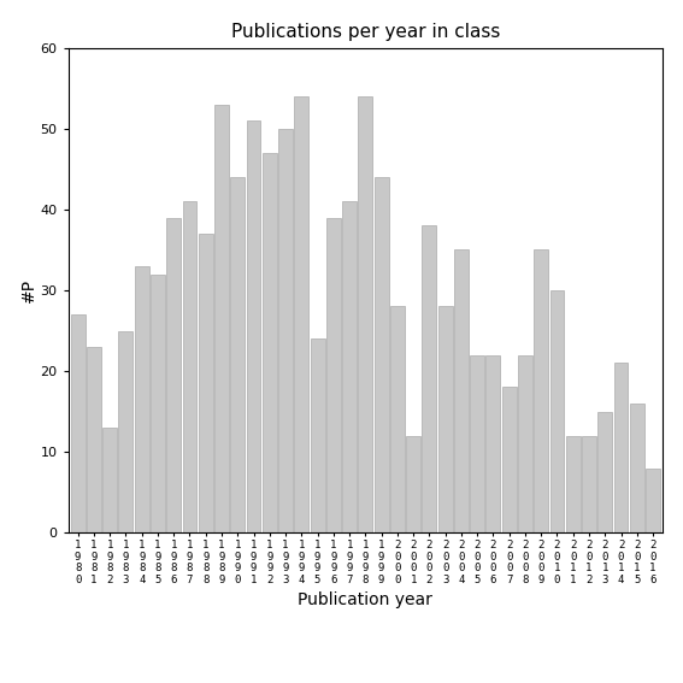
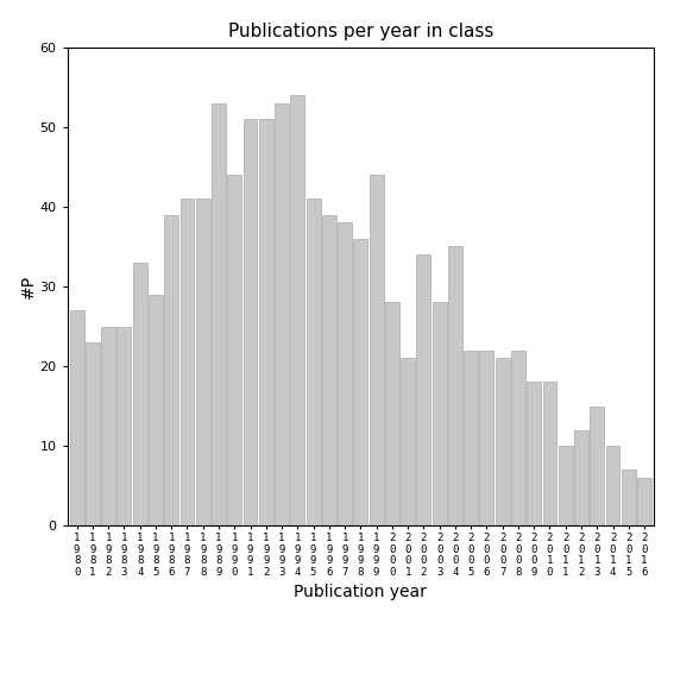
1 9 8 2: 13 -> 25
1 9 8 5: 32 -> 29
1 9 8 8: 37 -> 41
1 9 9 2: 47 -> 51
1 9 9 3: 50 -> 53
1 9 9 5: 24 -> 41
1 9 9 7: 41 -> 38
1 9 9 8: 54 -> 36
2 0 0 1: 12 -> 21
2 0 0 2: 38 -> 34
2 0 0 7: 18 -> 21
2 0 0 9: 35 -> 18
2 0 1 0: 30 -> 18
2 0 1 1: 12 -> 10
2 0 1 4: 21 -> 10
2 0 1 5: 16 -> 7
2 0 1 6: 8 -> 6
